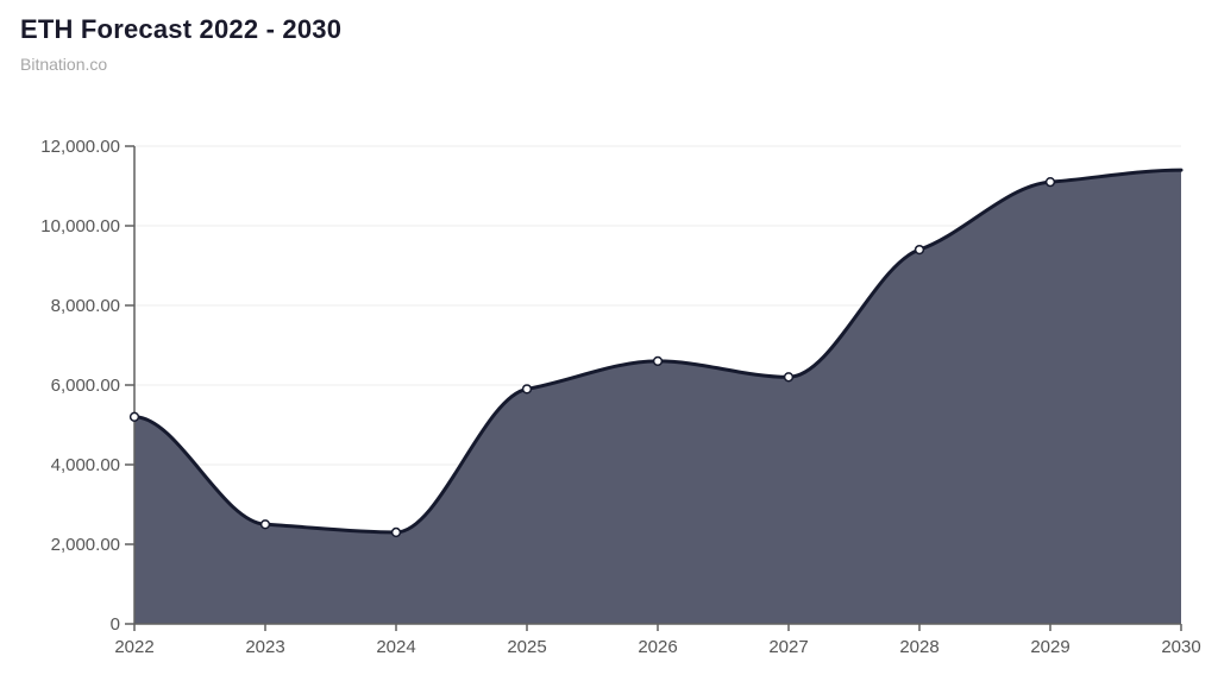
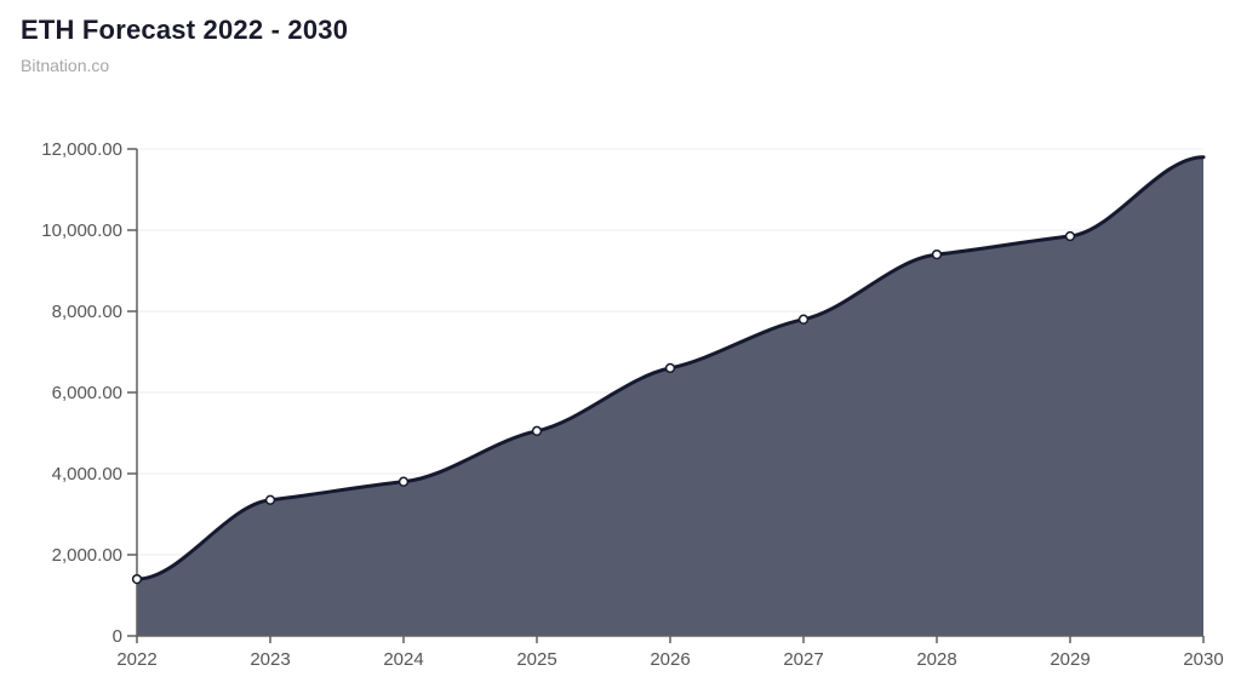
2022: 5200 -> 1400
2023: 2500 -> 3400
2024: 2300 -> 3800
2025: 5900 -> 5000
2027: 6200 -> 7800
2029: 11100 -> 9800
2030: 11400 -> 11800
